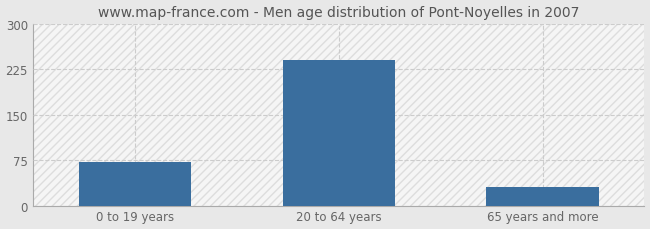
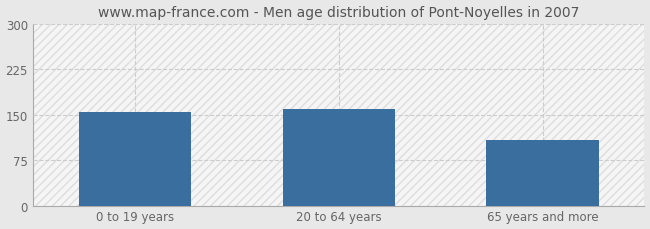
0 to 19 years: 72 -> 154
20 to 64 years: 240 -> 160
65 years and more: 30 -> 108
